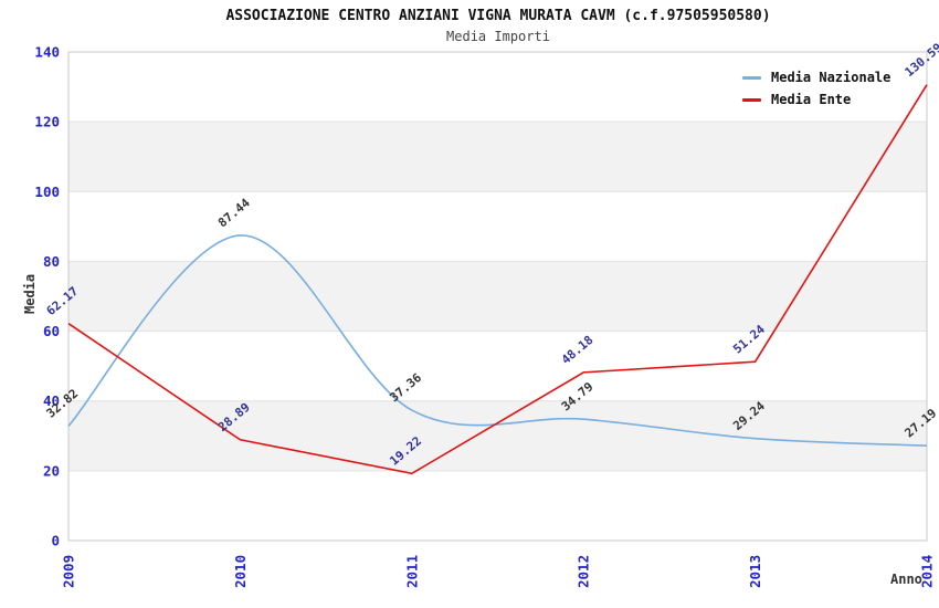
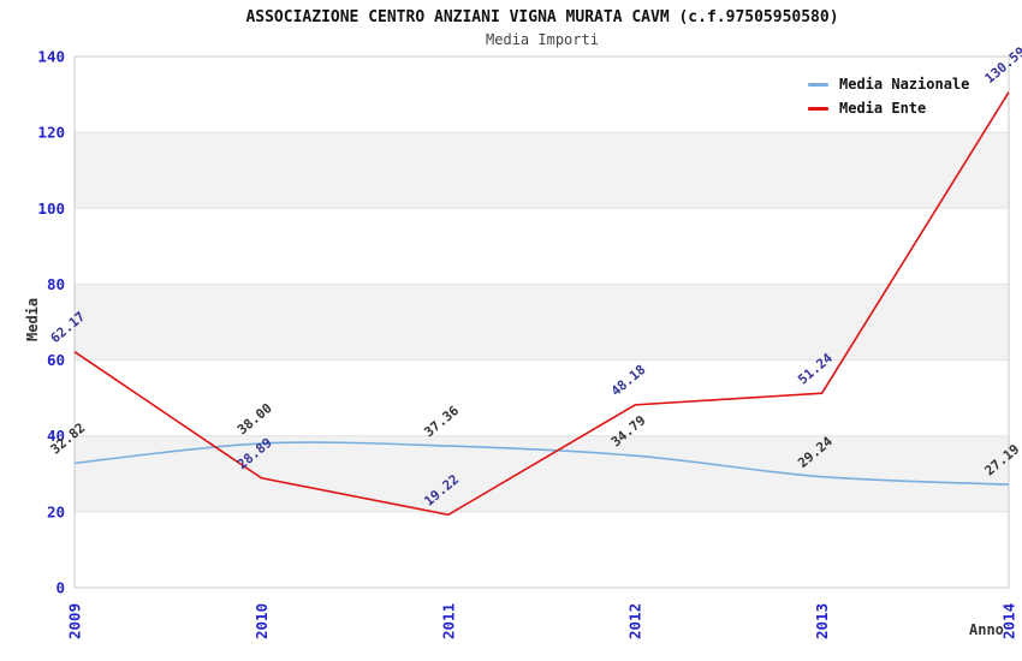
Media Nazionale/2010: 87.44 -> 38.00
